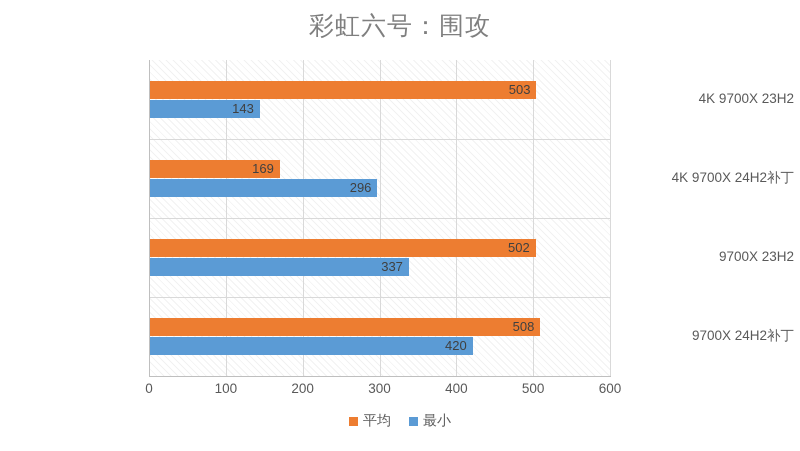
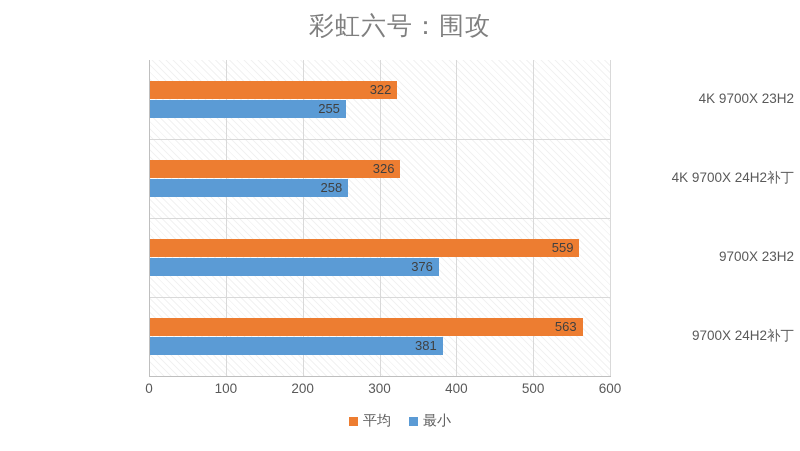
平均/4K 9700X 23H2: 503 -> 322
最小/4K 9700X 23H2: 143 -> 255
平均/4K 9700X 24H2补丁: 169 -> 326
最小/4K 9700X 24H2补丁: 296 -> 258
平均/9700X 23H2: 502 -> 559
最小/9700X 23H2: 337 -> 376
平均/9700X 24H2补丁: 508 -> 563
最小/9700X 24H2补丁: 420 -> 381
